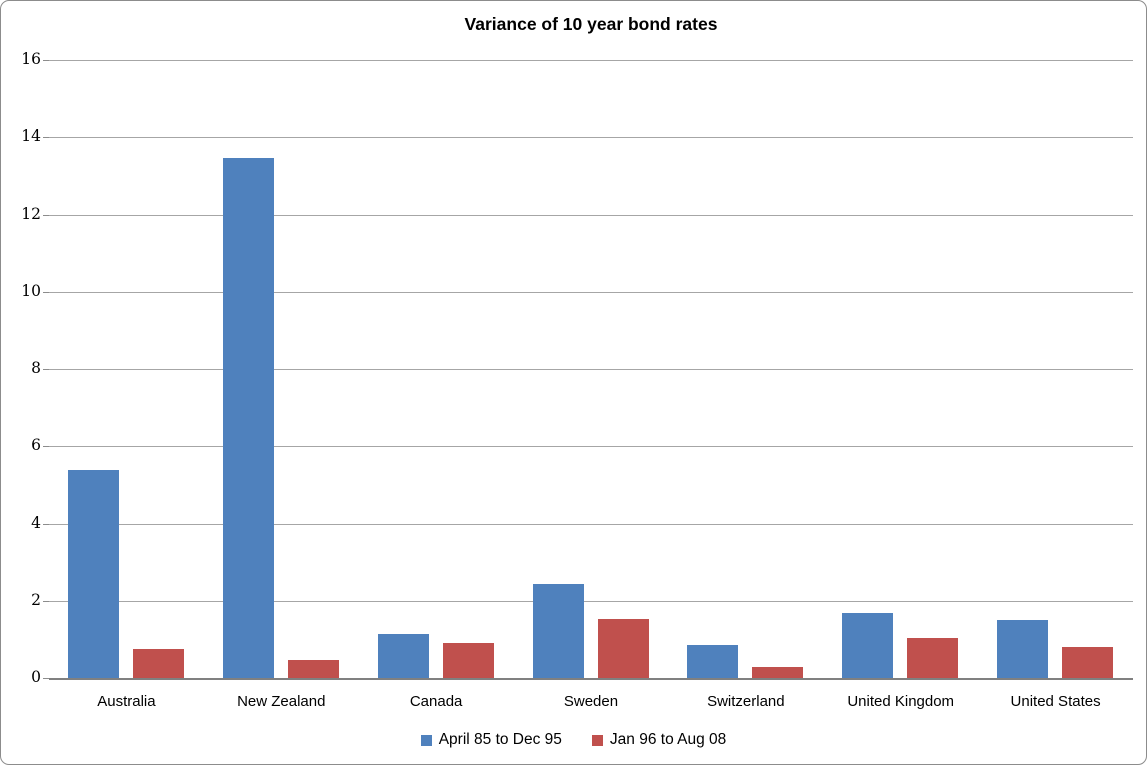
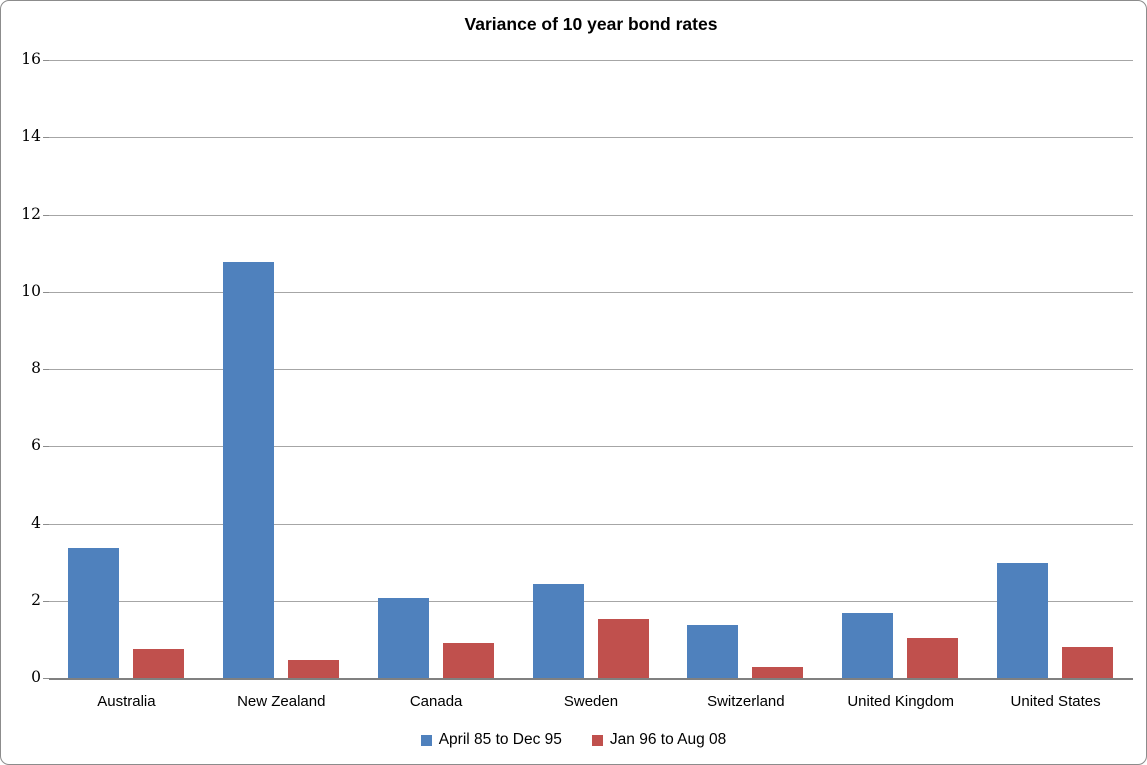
April 85 to Dec 95/Australia: 5.4 -> 3.4
April 85 to Dec 95/New Zealand: 13.5 -> 10.8
April 85 to Dec 95/Canada: 1.2 -> 2.1
April 85 to Dec 95/Switzerland: 0.9 -> 1.4
April 85 to Dec 95/United States: 1.5 -> 3.0
